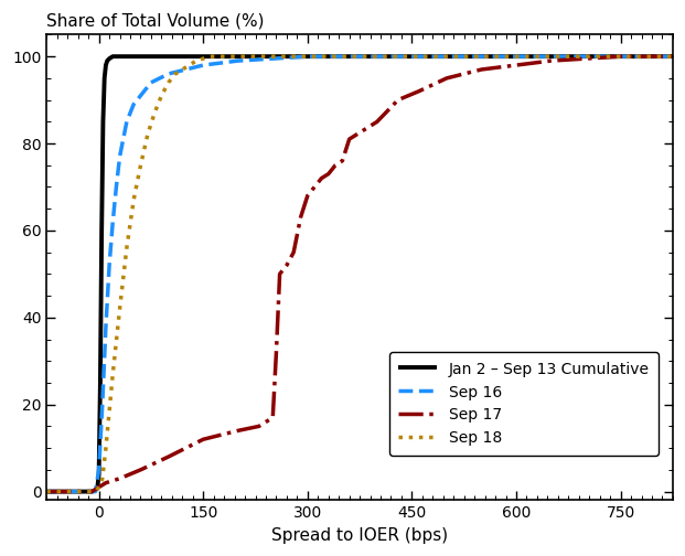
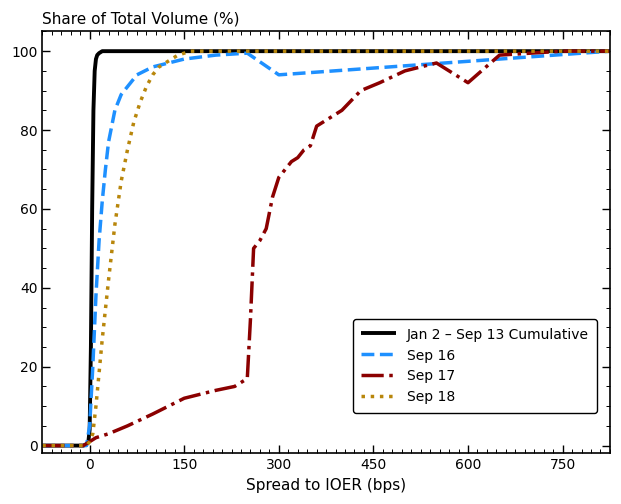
Sep 16/300: 100.0 -> 94.0
Sep 17/600: 98.0 -> 92.0
